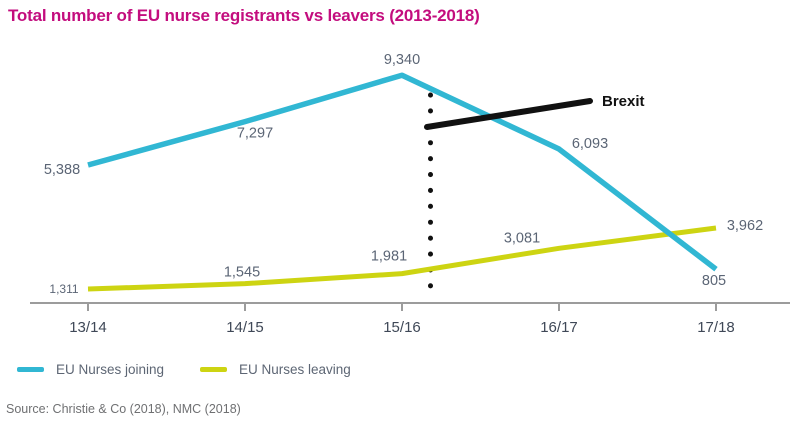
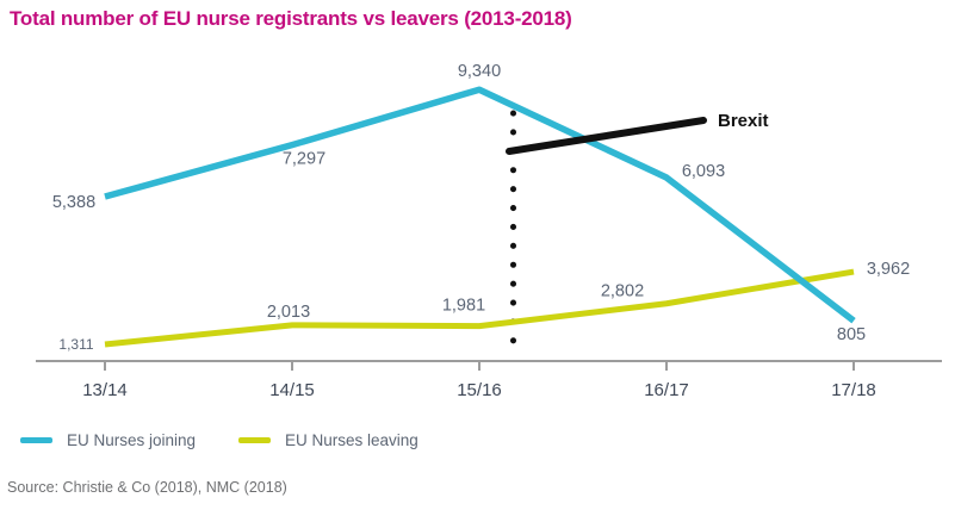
EU Nurses leaving/14/15: 1,545 -> 2,013
EU Nurses leaving/16/17: 3,081 -> 2,802
